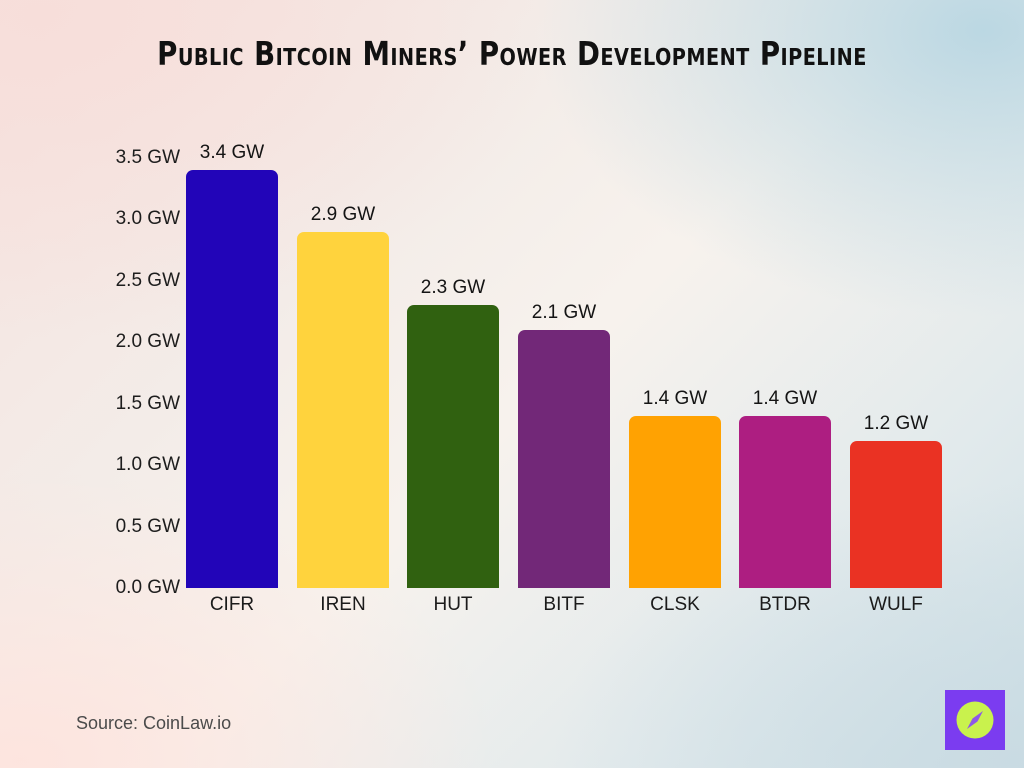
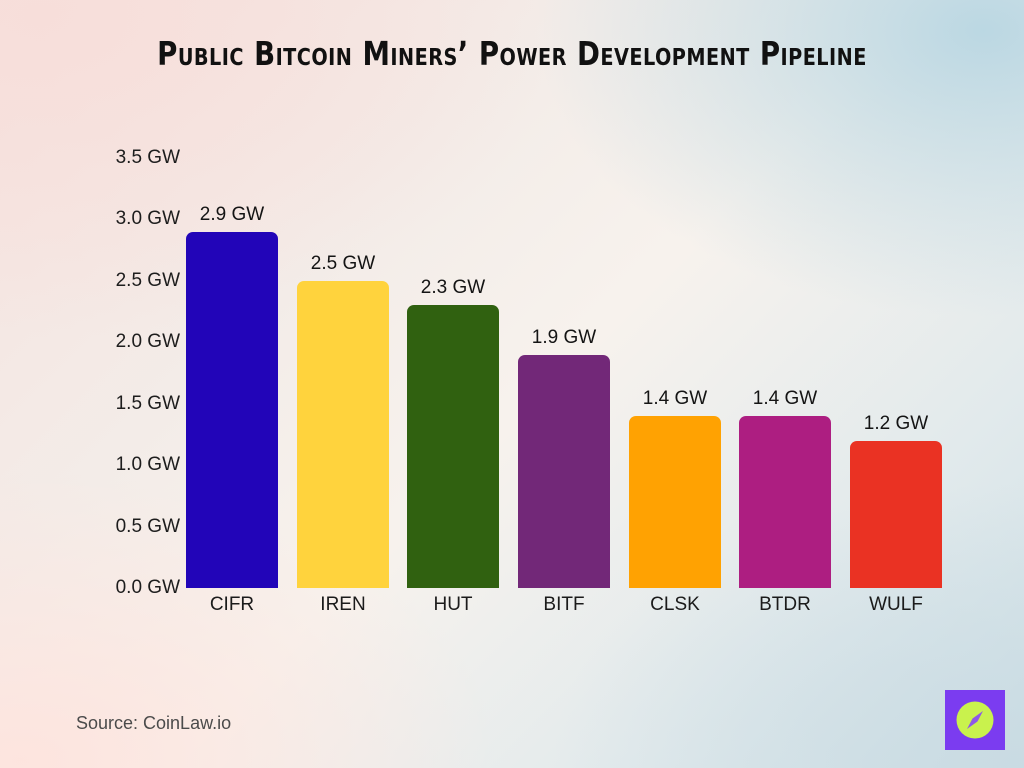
CIFR: 3.4 -> 2.9
IREN: 2.9 -> 2.5
BITF: 2.1 -> 1.9
